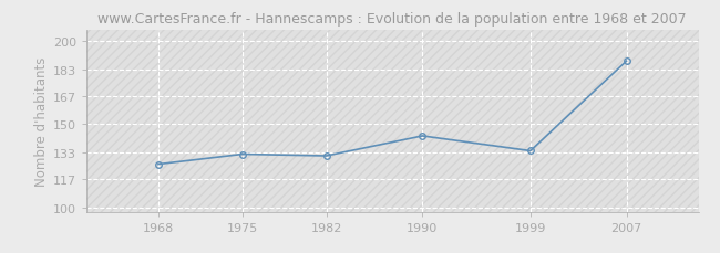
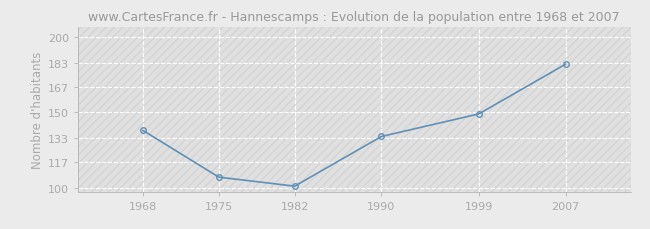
1968: 126 -> 138
1975: 132 -> 107
1982: 131 -> 101
1990: 143 -> 134
1999: 134 -> 149
2007: 188 -> 182
